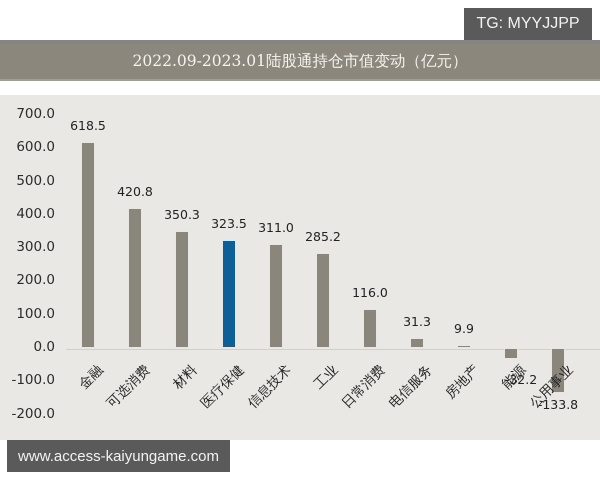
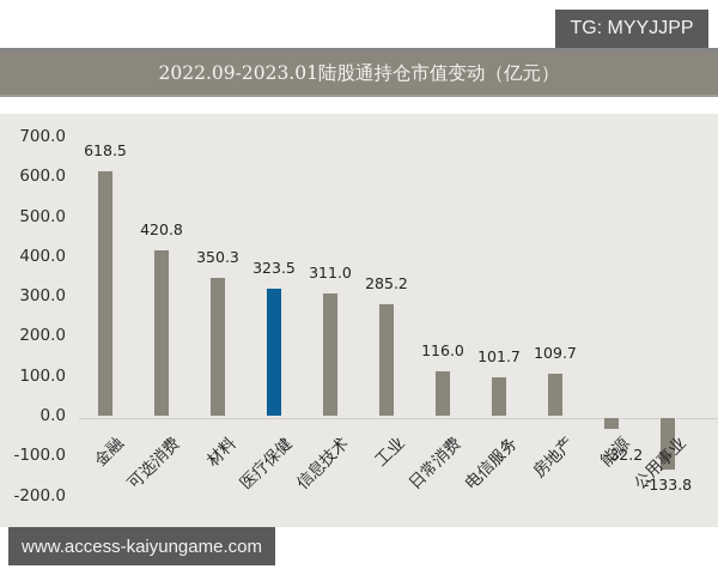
电信服务: 31.3 -> 101.7
房地产: 9.9 -> 109.7
